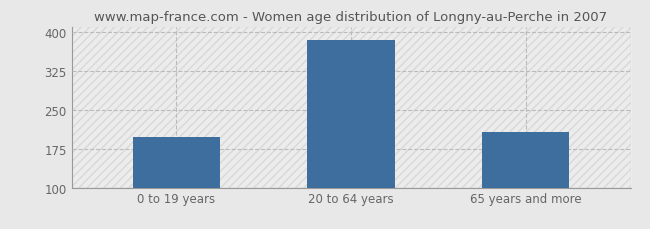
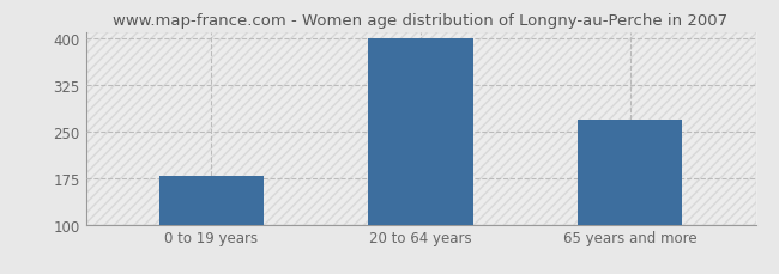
0 to 19 years: 198 -> 178
20 to 64 years: 384 -> 400
65 years and more: 208 -> 268
